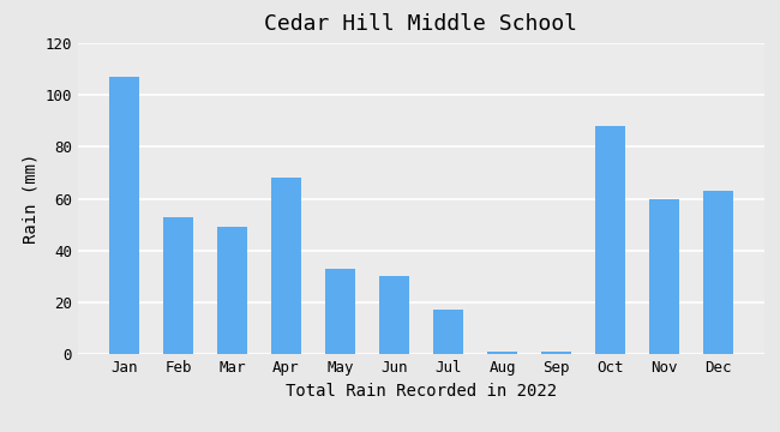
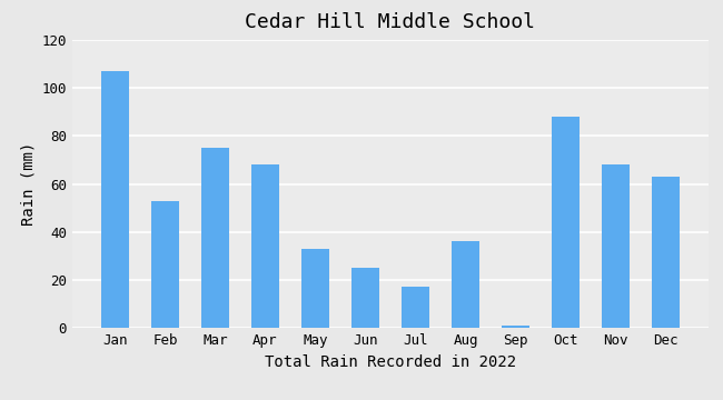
Mar: 49 -> 75
Jun: 30 -> 25
Aug: 1 -> 36
Nov: 60 -> 68
